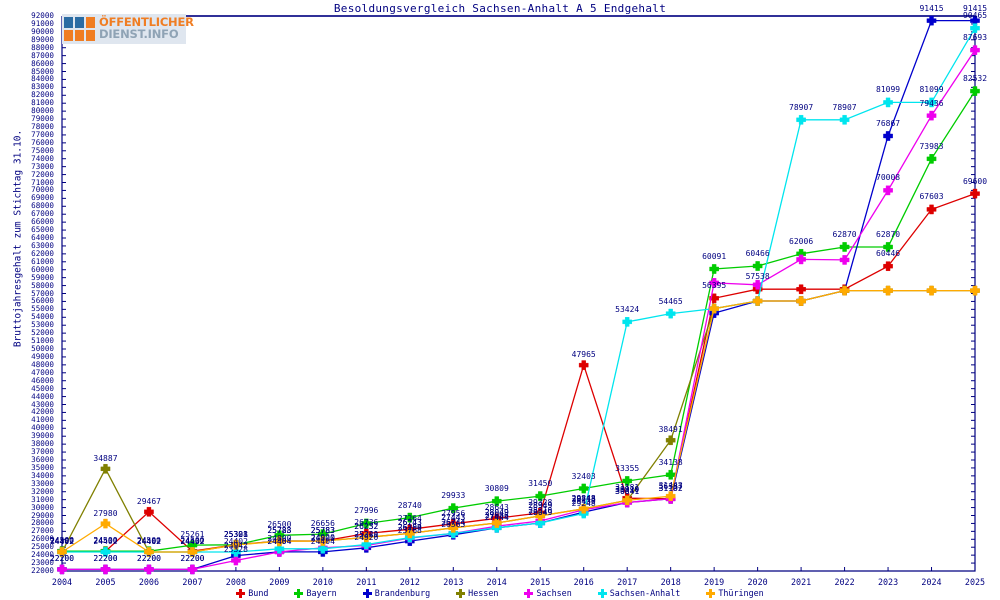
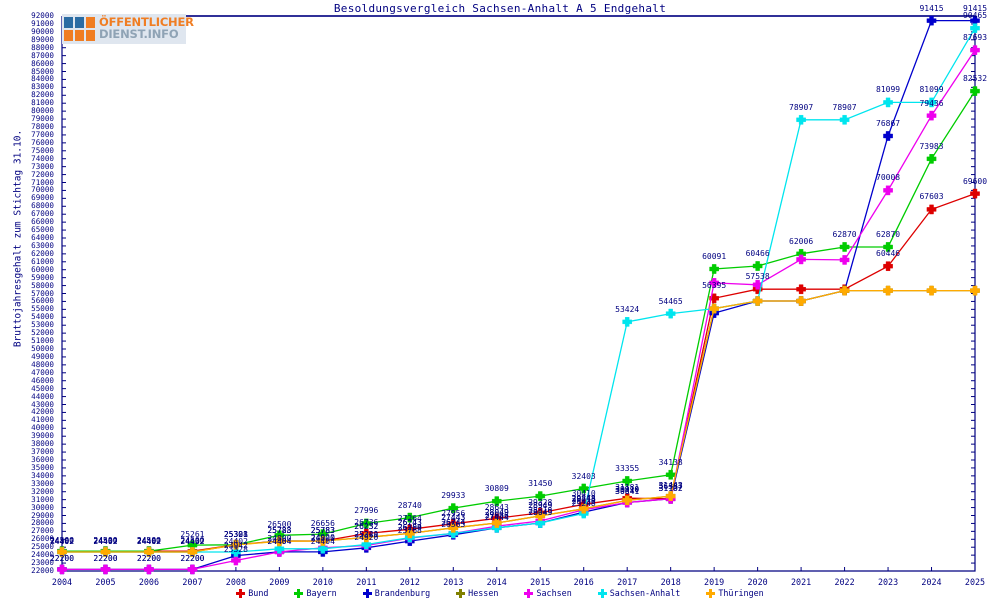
Hessen/2005: 34887 -> 24402
Thüringen/2005: 27980 -> 24402
Bund/2006: 29467 -> 24500
Bund/2016: 47965 -> 30410
Hessen/2018: 38491 -> 31443
